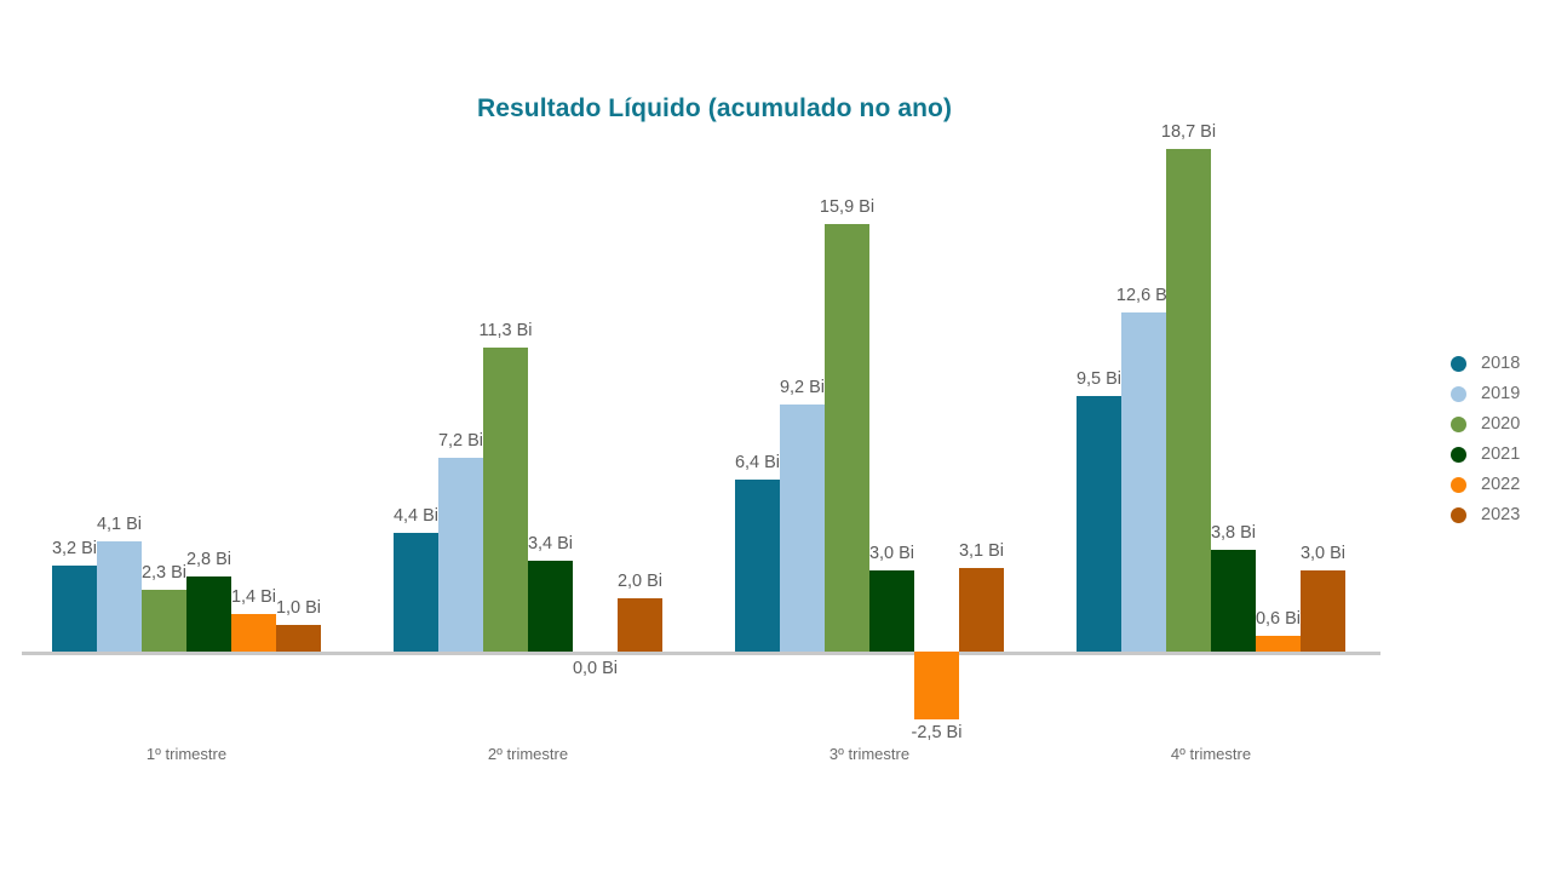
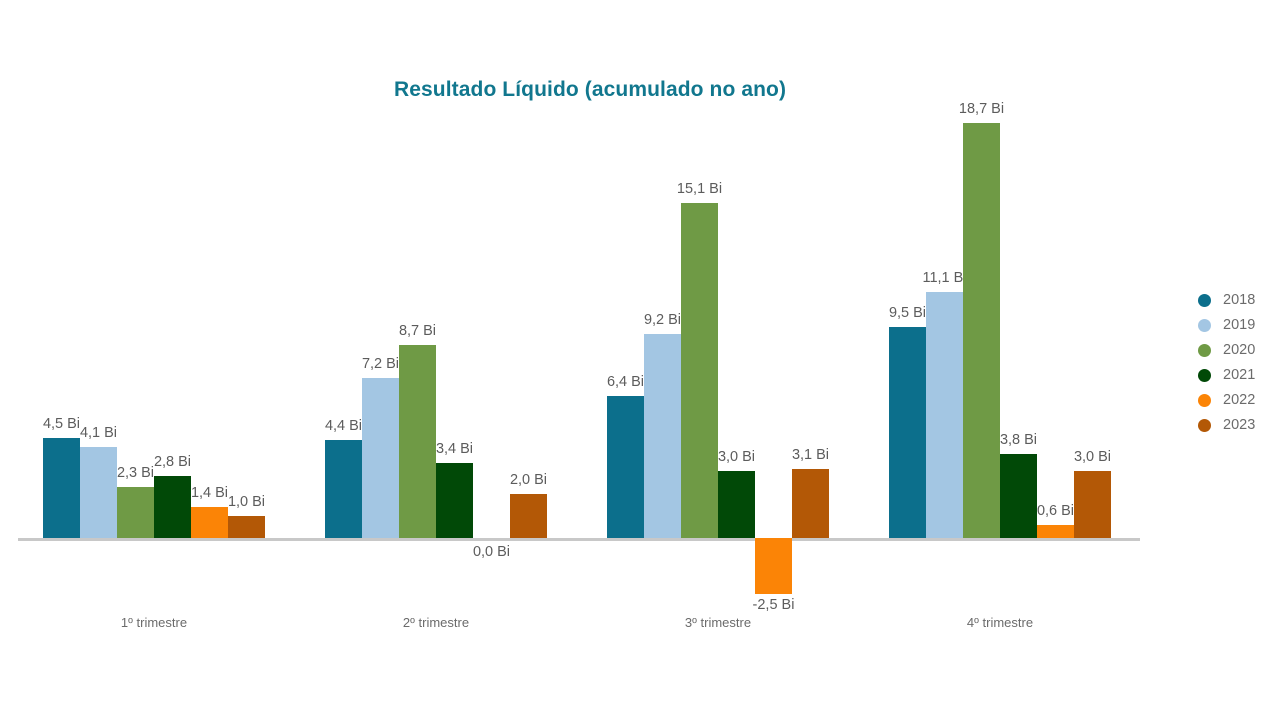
2018/1º trimestre: 3,2 -> 4,5
2020/2º trimestre: 11,3 -> 8,7
2020/3º trimestre: 15,9 -> 15,1
2019/4º trimestre: 12,6 -> 11,1
